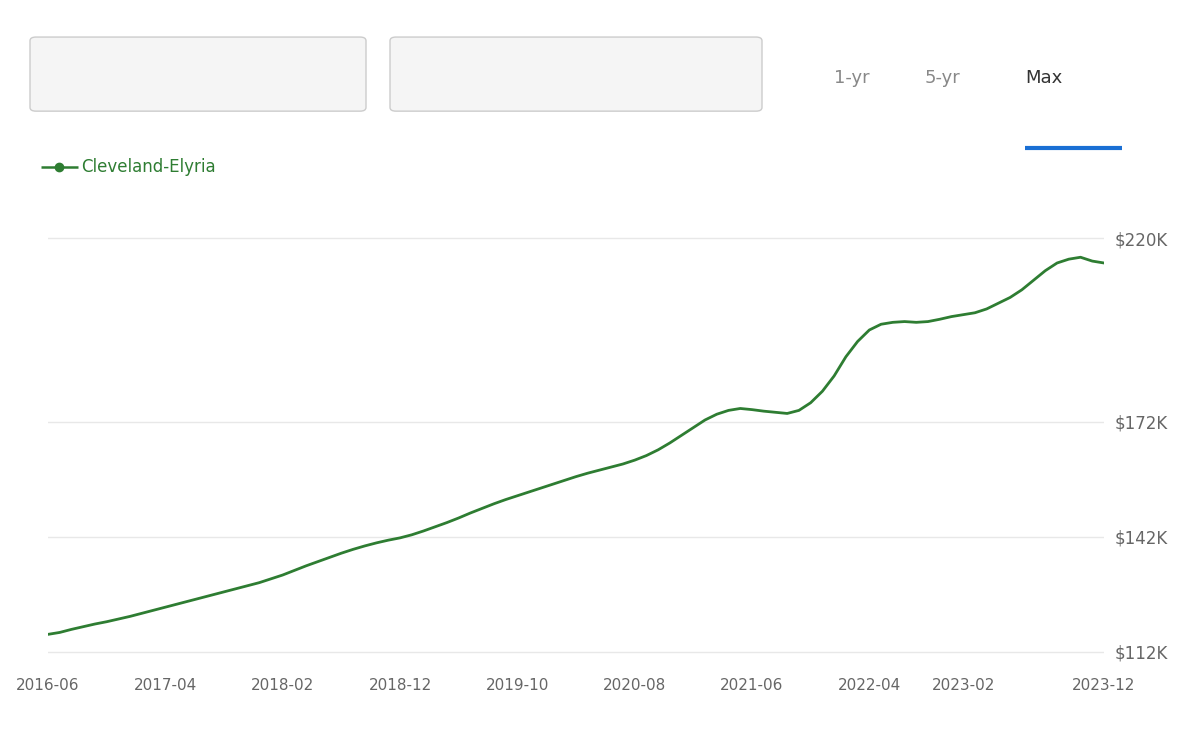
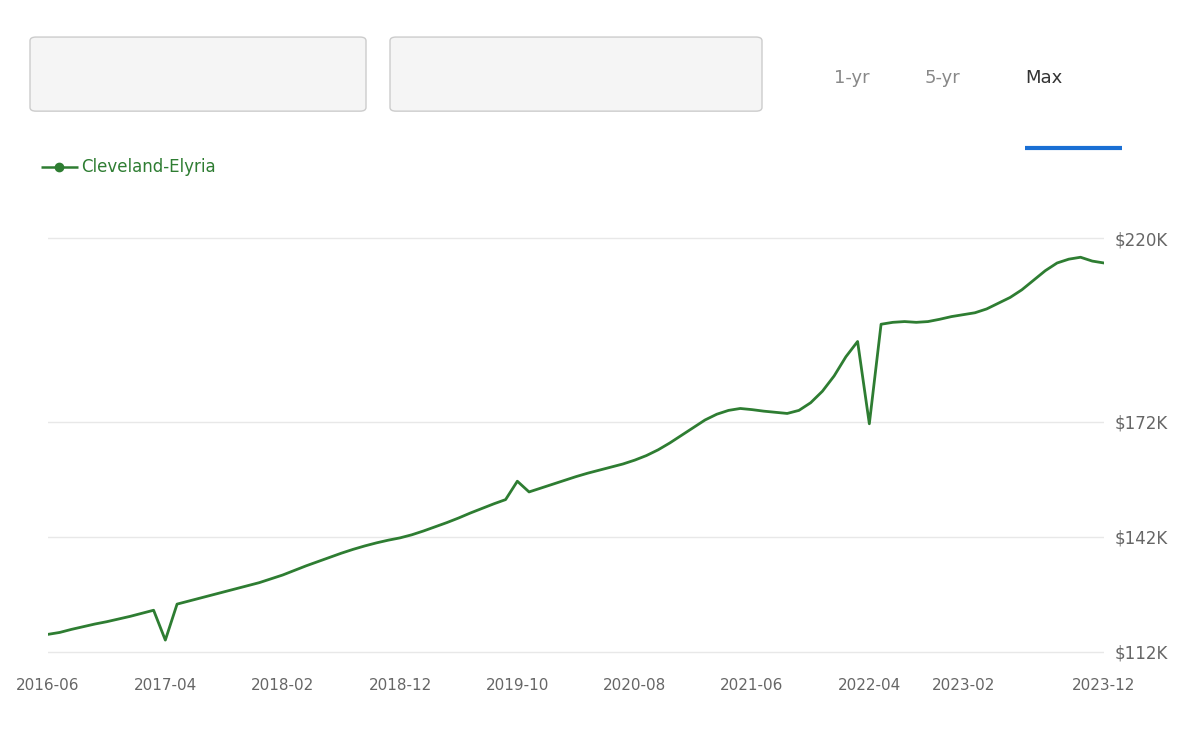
2017-04: $123.6K -> $115.0K
2019-10: $152.7K -> $156.5K
2022-04: $196.0K -> $171.5K
